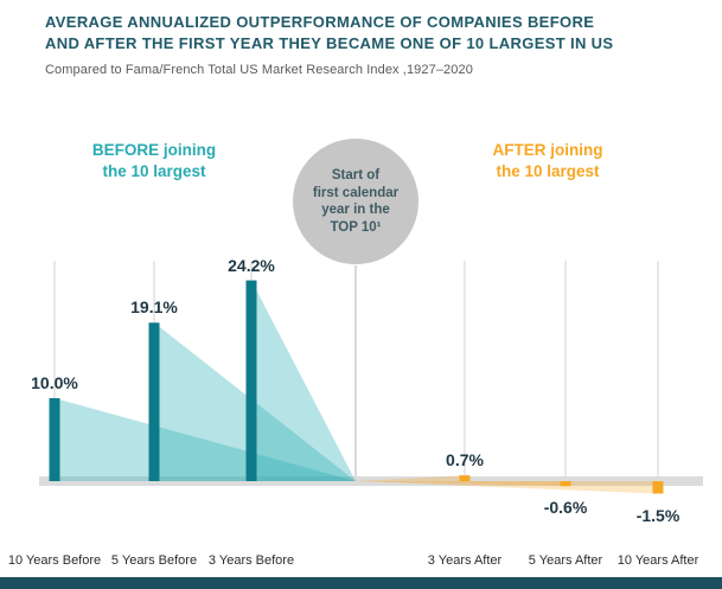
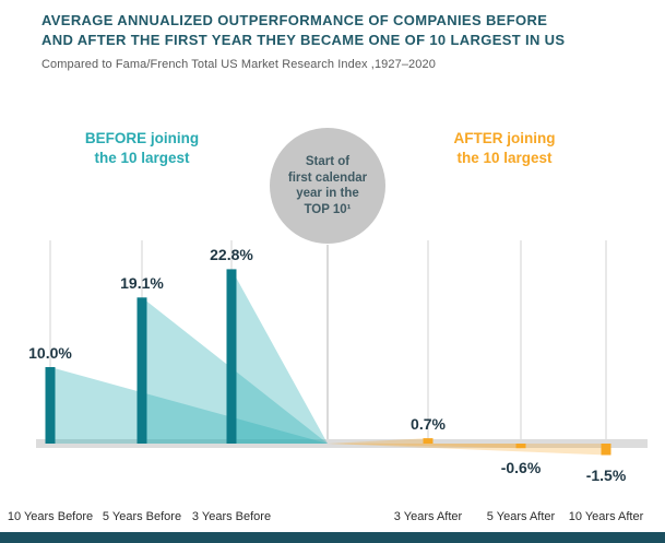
3 Years Before: 24.2% -> 22.8%
